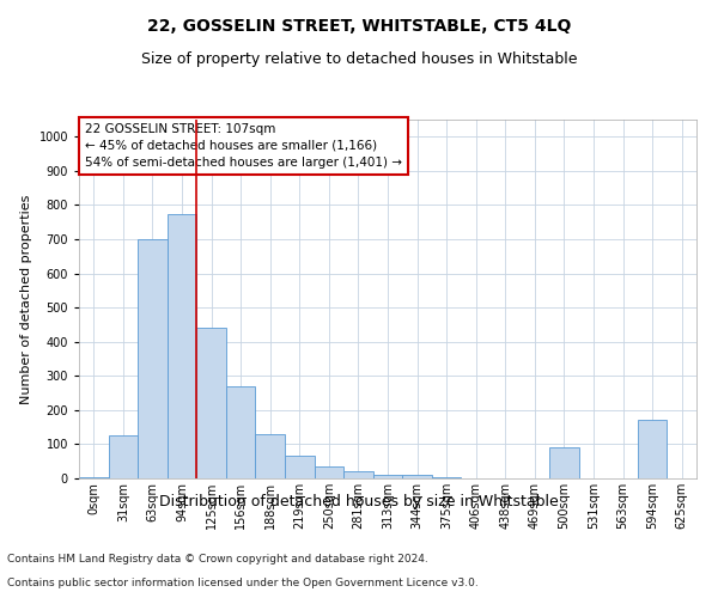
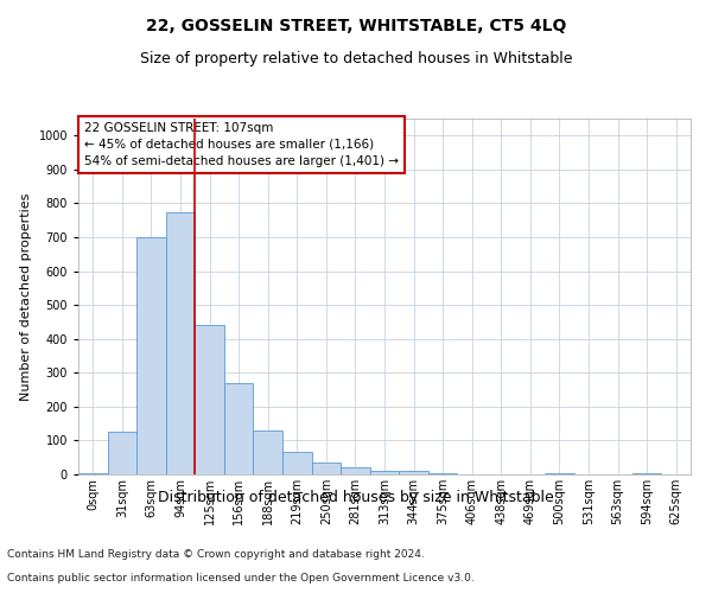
500sqm: 90 -> 5
594sqm: 170 -> 5
